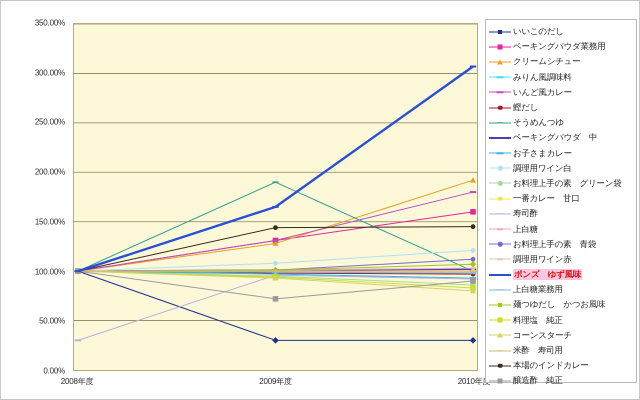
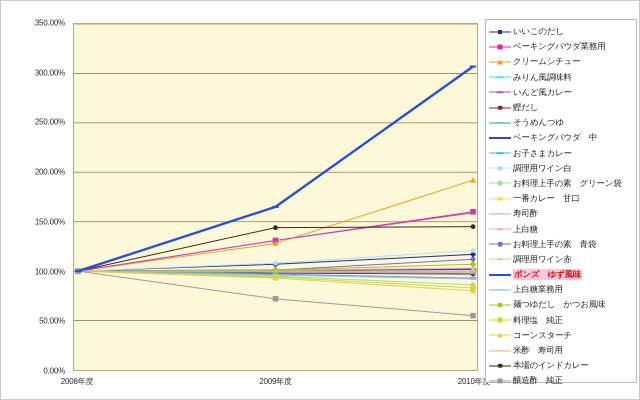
寿司酢/2008年度: 30% -> 100%
いいこのだし/2009年度: 30% -> 110%
そうめんつゆ/2009年度: 190% -> 100%
いいこのだし/2010年度: 30% -> 120%
いんど風カレー/2010年度: 180% -> 160%
醸造酢 純正/2010年度: 90% -> 60%
